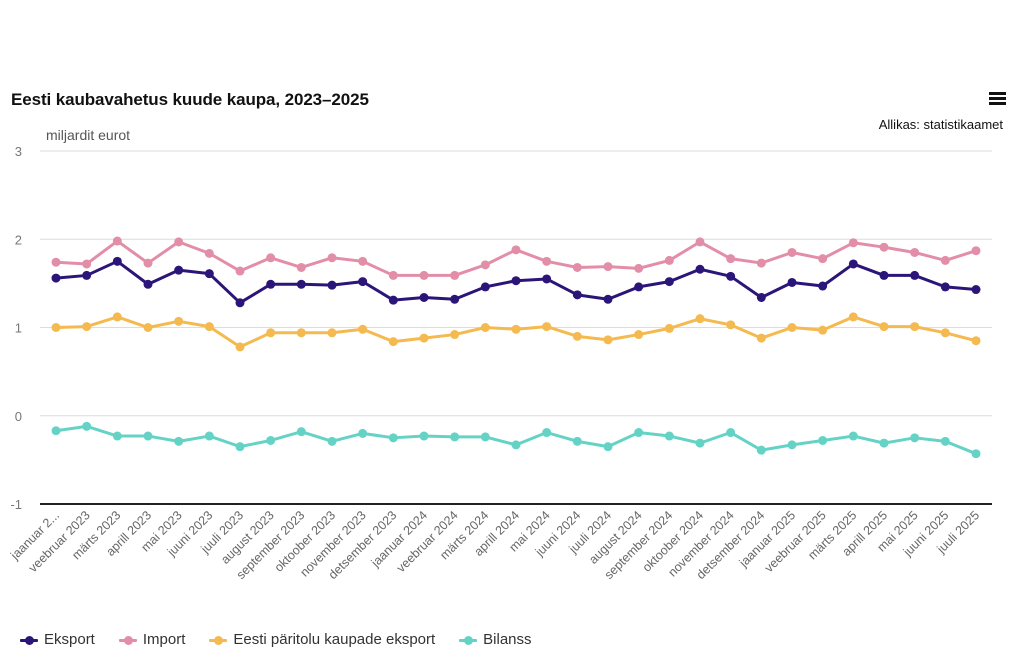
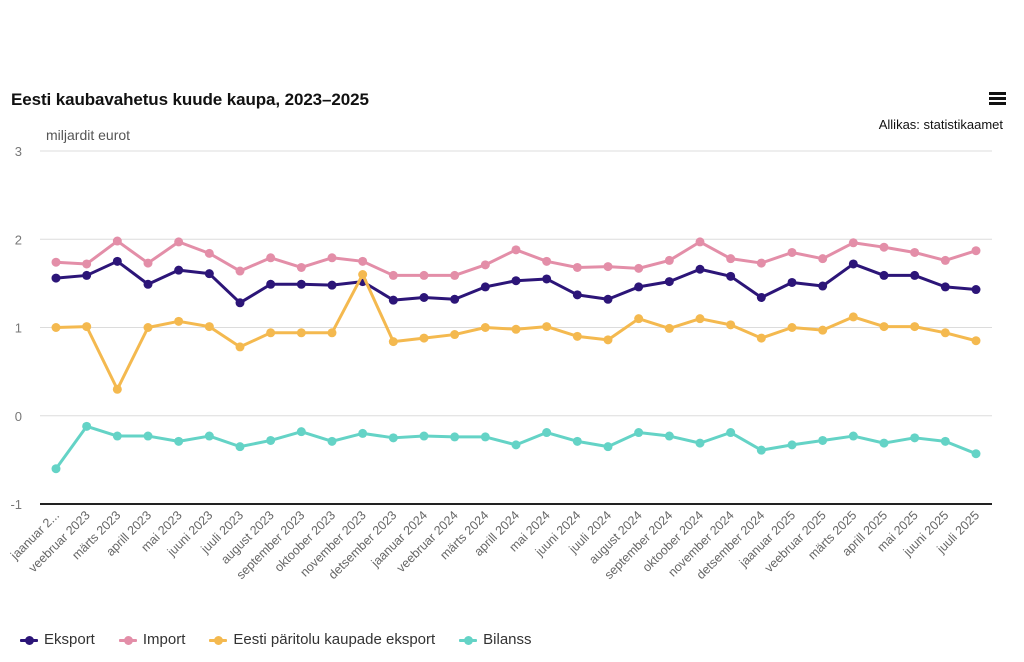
Bilanss/jaanuar 2...: -0.2 -> -0.6
Eesti päritolu kaupade eksport/märts 2023: 1.1 -> 0.3
Eesti päritolu kaupade eksport/november 2023: 1.0 -> 1.6
Eesti päritolu kaupade eksport/august 2024: 0.9 -> 1.1
